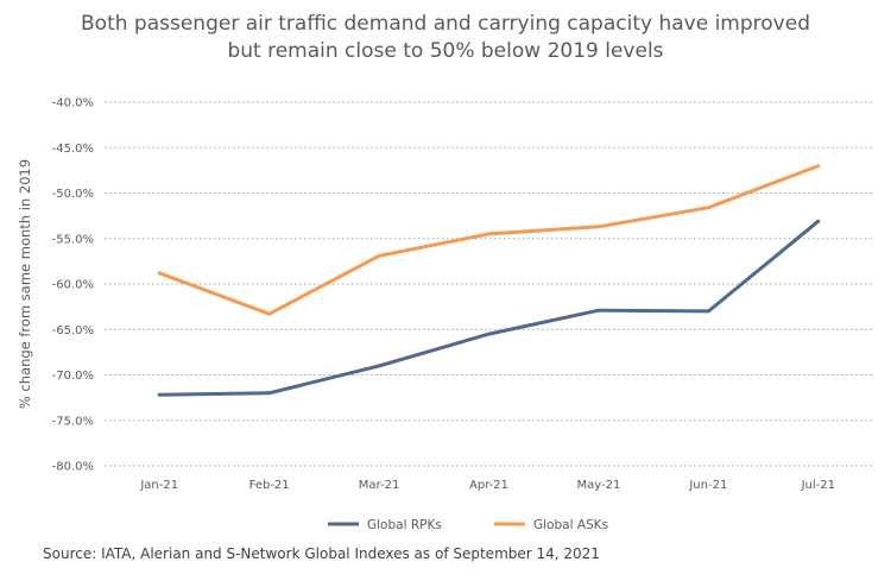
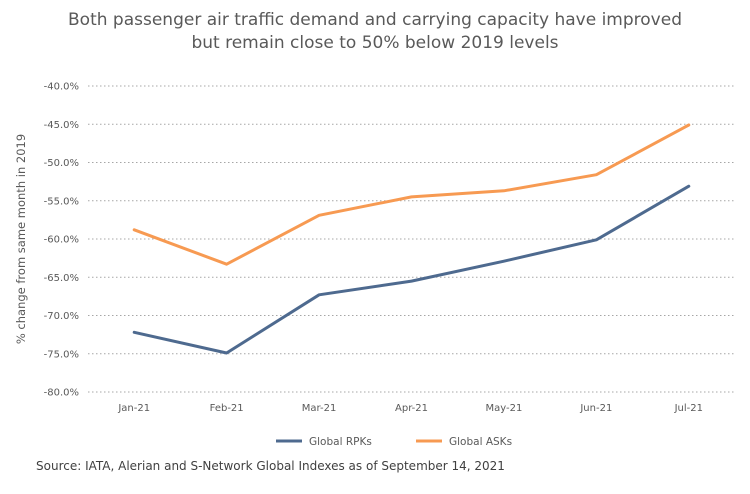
Global RPKs/Feb-21: -72% -> -75%
Global RPKs/Mar-21: -69% -> -67%
Global RPKs/Jun-21: -63% -> -60%
Global ASKs/Jul-21: -47% -> -45%
